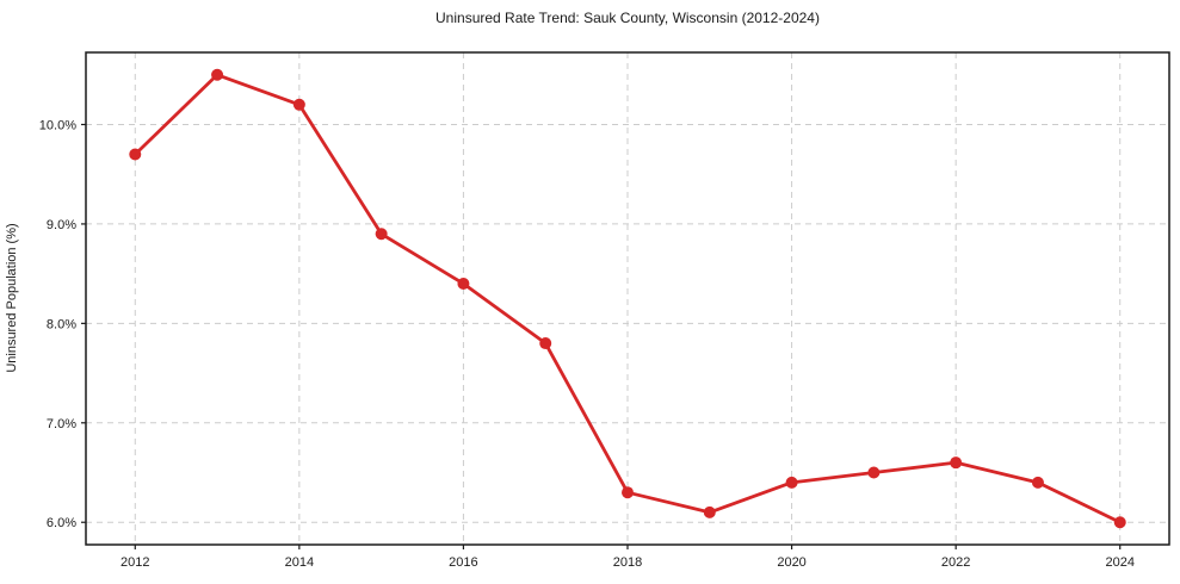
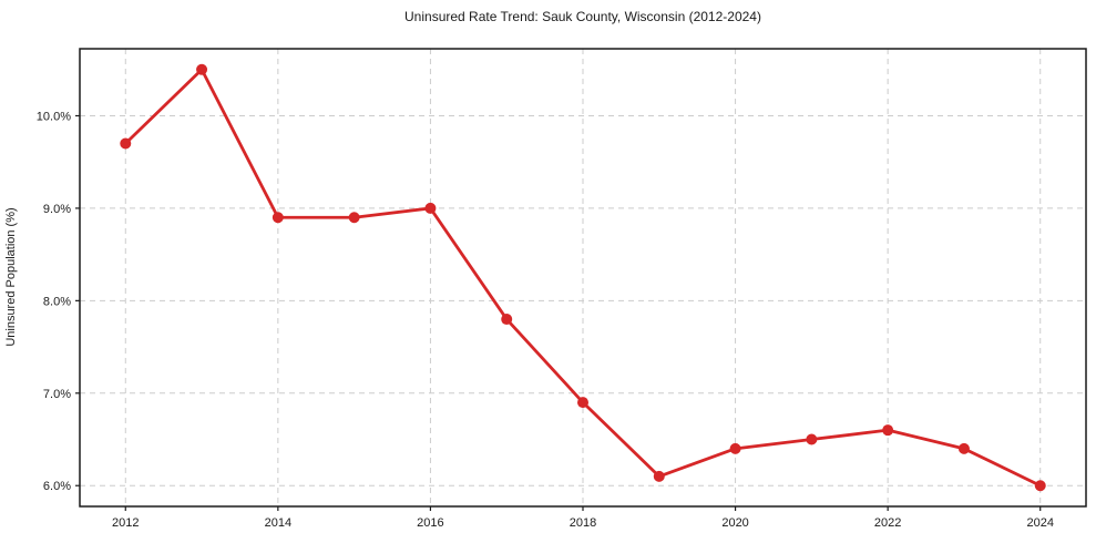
2014: 10.2% -> 8.9%
2016: 8.4% -> 9.0%
2018: 6.3% -> 6.9%
